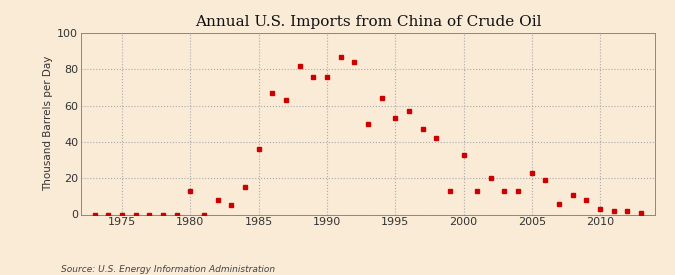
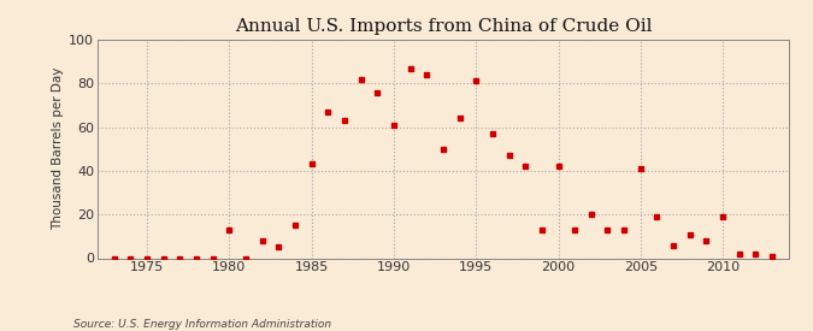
1985: 36 -> 43
1990: 76 -> 61
1995: 53 -> 81
2000: 33 -> 42
2005: 23 -> 41
2010: 3 -> 19
